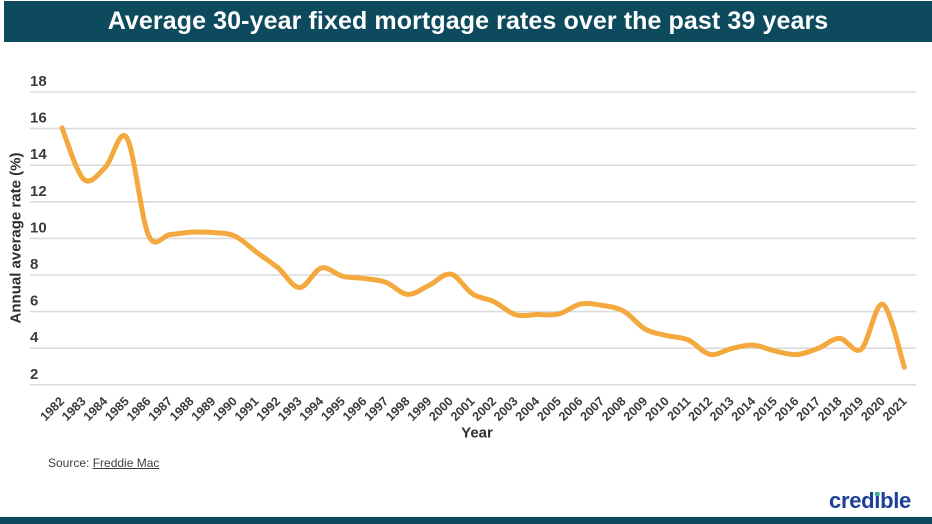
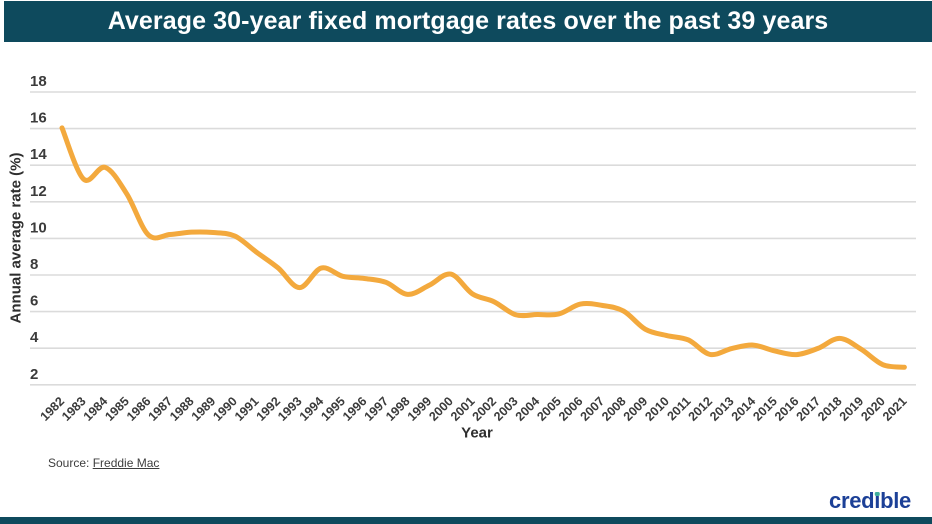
1985: 15.5 -> 12.4
2020: 6.4 -> 3.1
